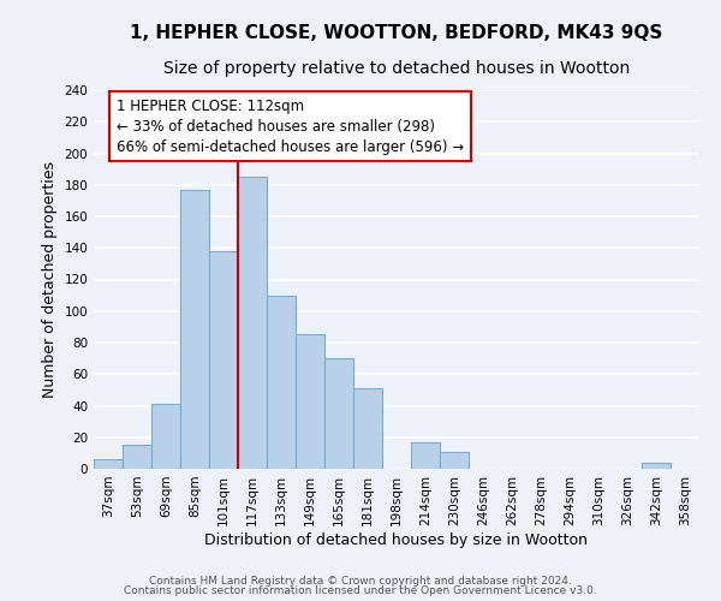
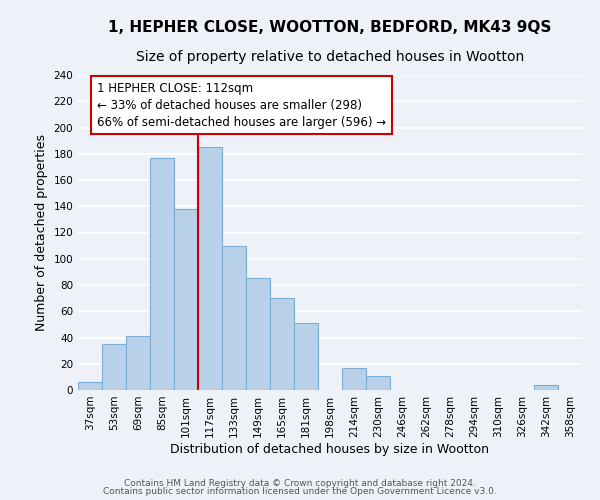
53sqm: 15 -> 35
